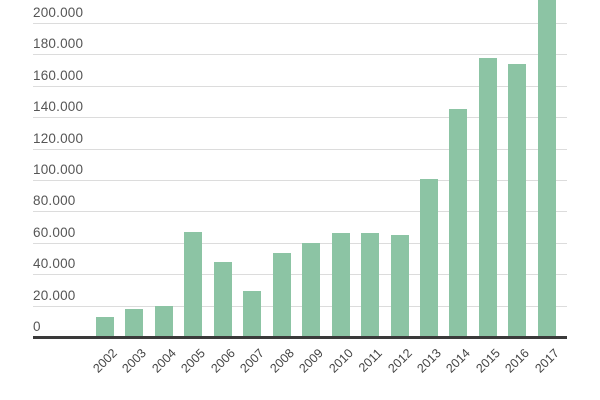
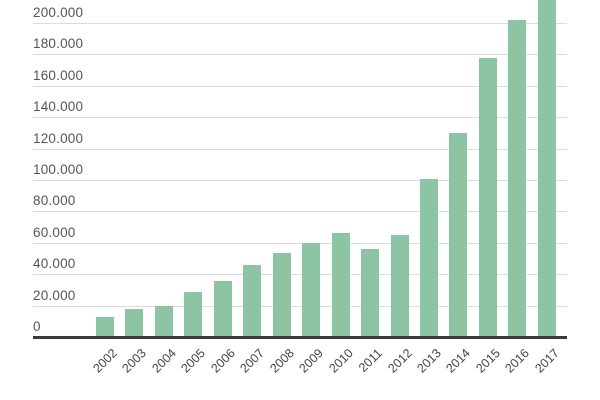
2005: 67000 -> 29000
2006: 48000 -> 36000
2007: 29000 -> 46000
2011: 66000 -> 56000
2014: 145000 -> 130000
2016: 174000 -> 202000
